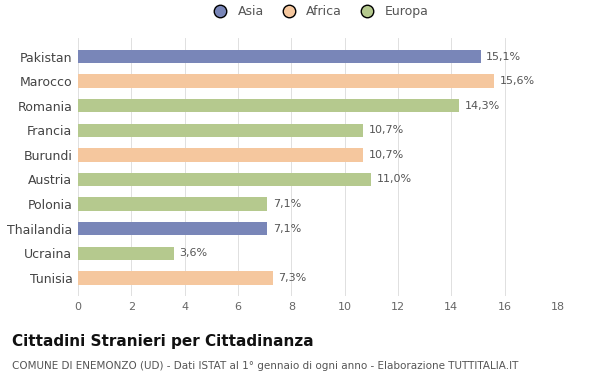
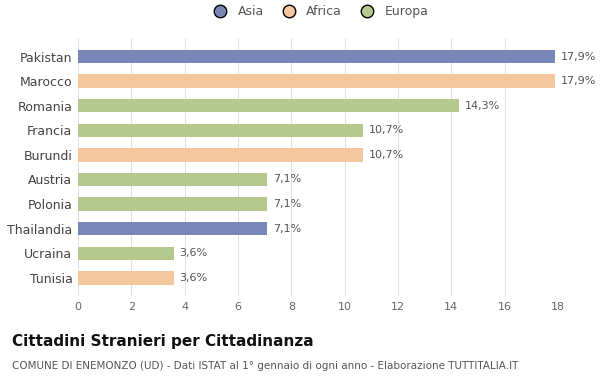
Pakistan: 15,1% -> 17,9%
Marocco: 15,6% -> 17,9%
Austria: 11,0% -> 7,1%
Tunisia: 7,3% -> 3,6%
